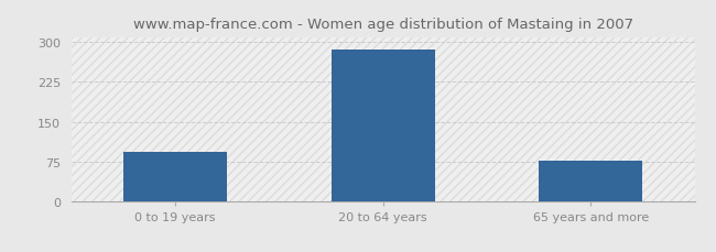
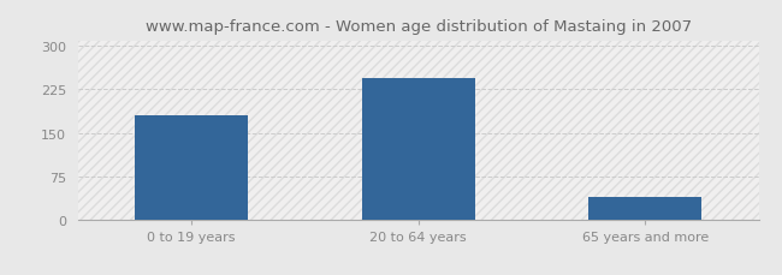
0 to 19 years: 93 -> 180
20 to 64 years: 287 -> 245
65 years and more: 77 -> 40
